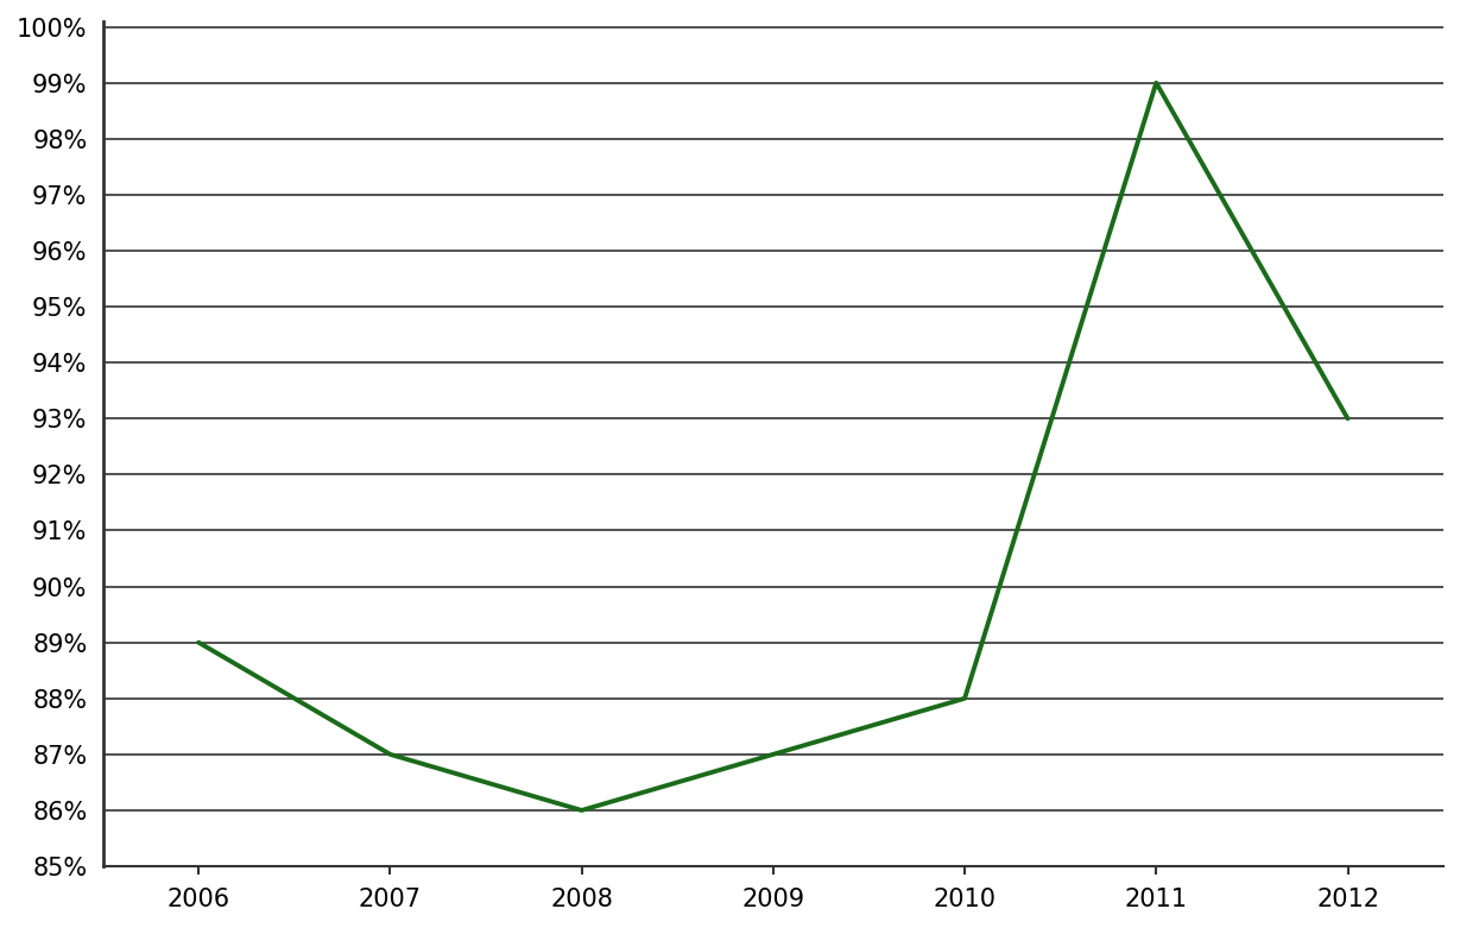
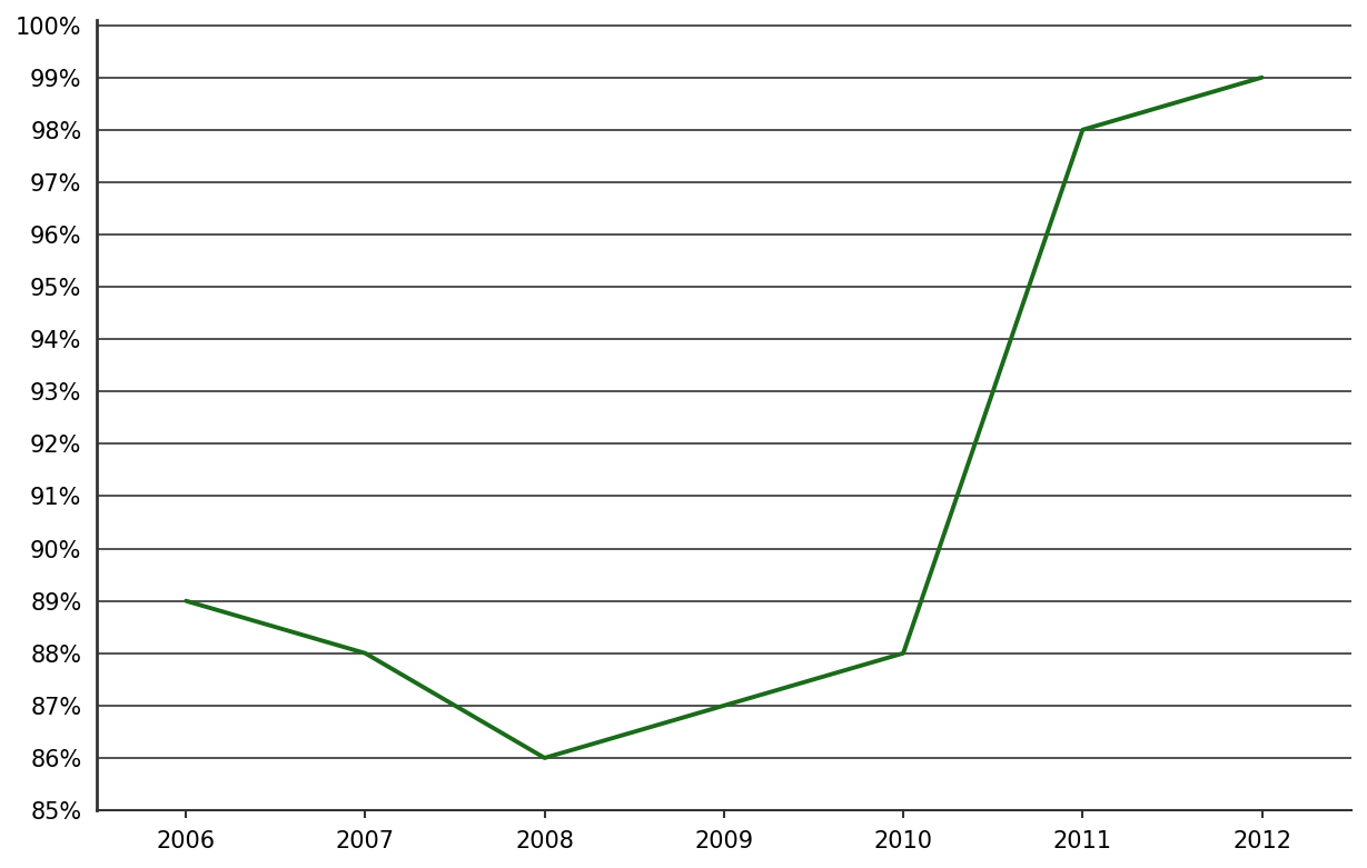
2007: 87% -> 88%
2011: 99% -> 98%
2012: 93% -> 99%
